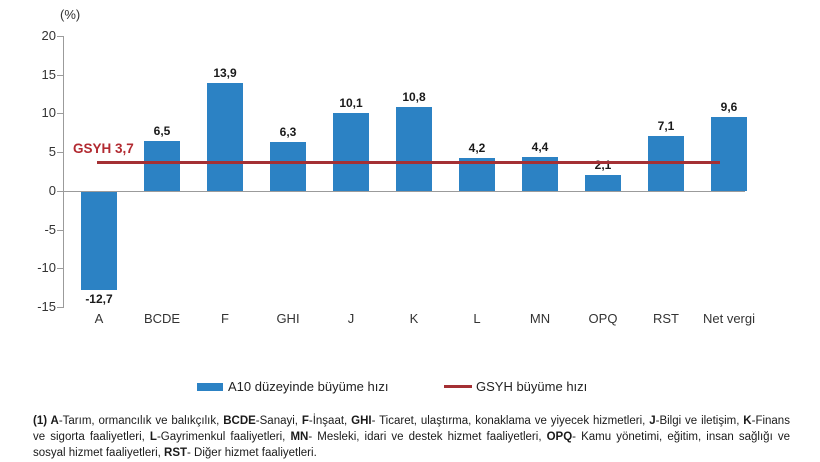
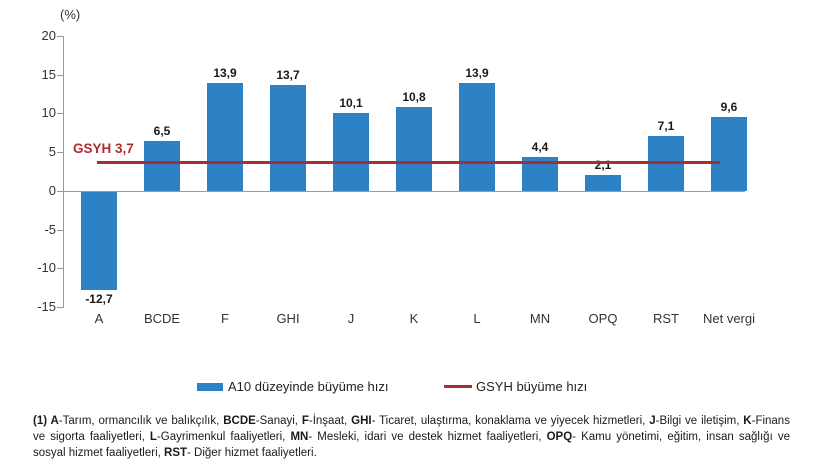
GHI: 6,3 -> 13,7
L: 4,2 -> 13,9
